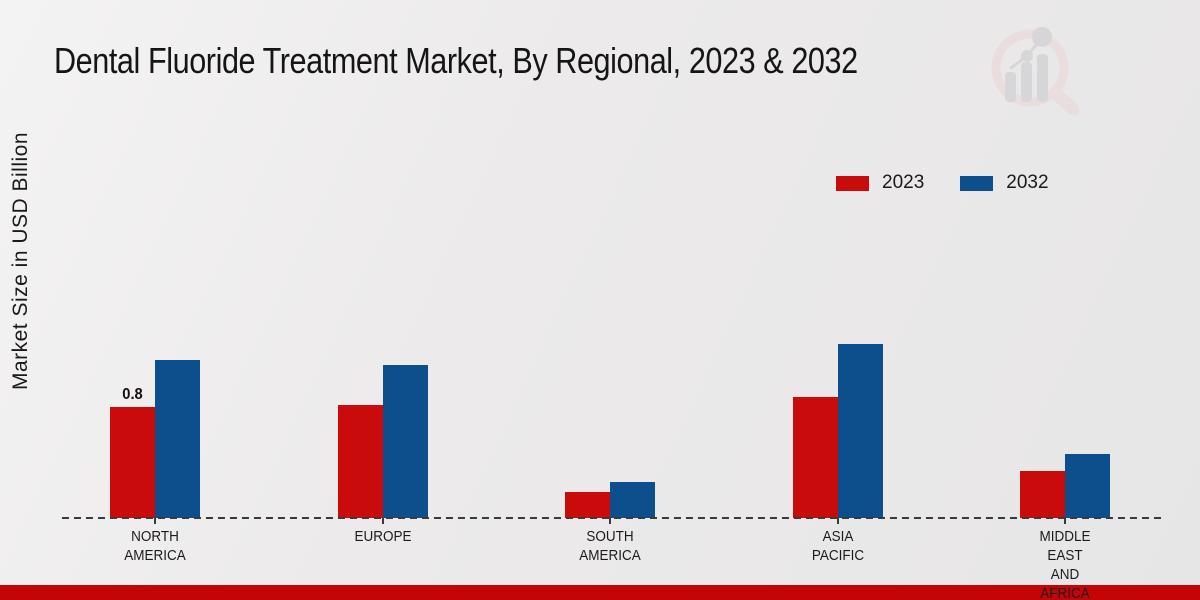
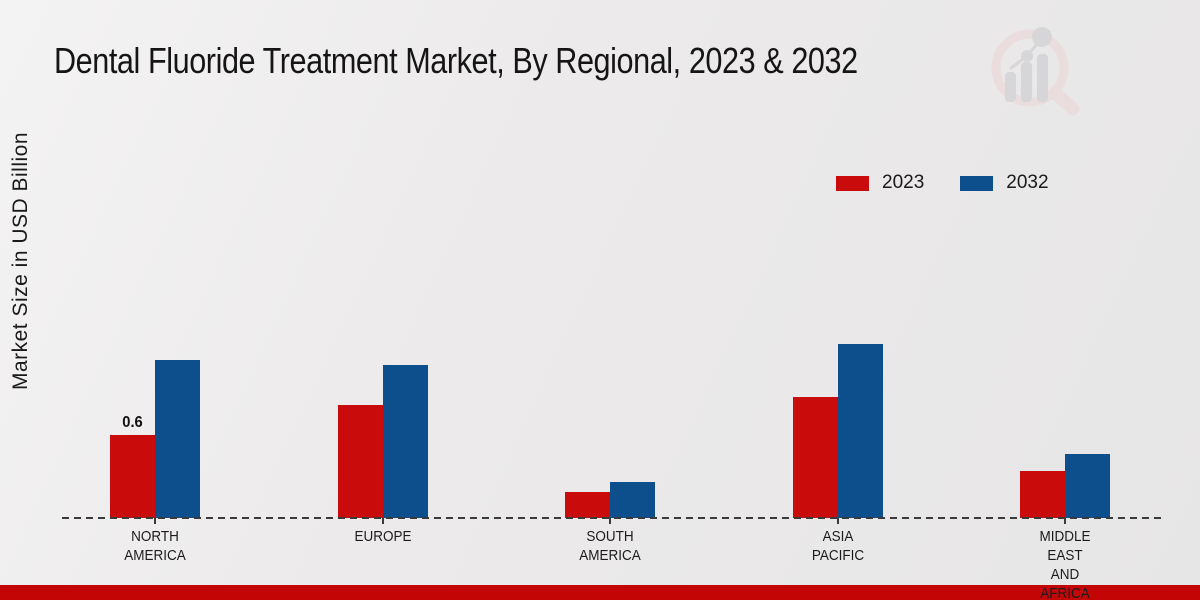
2023/NORTH AMERICA: 0.8 -> 0.6
